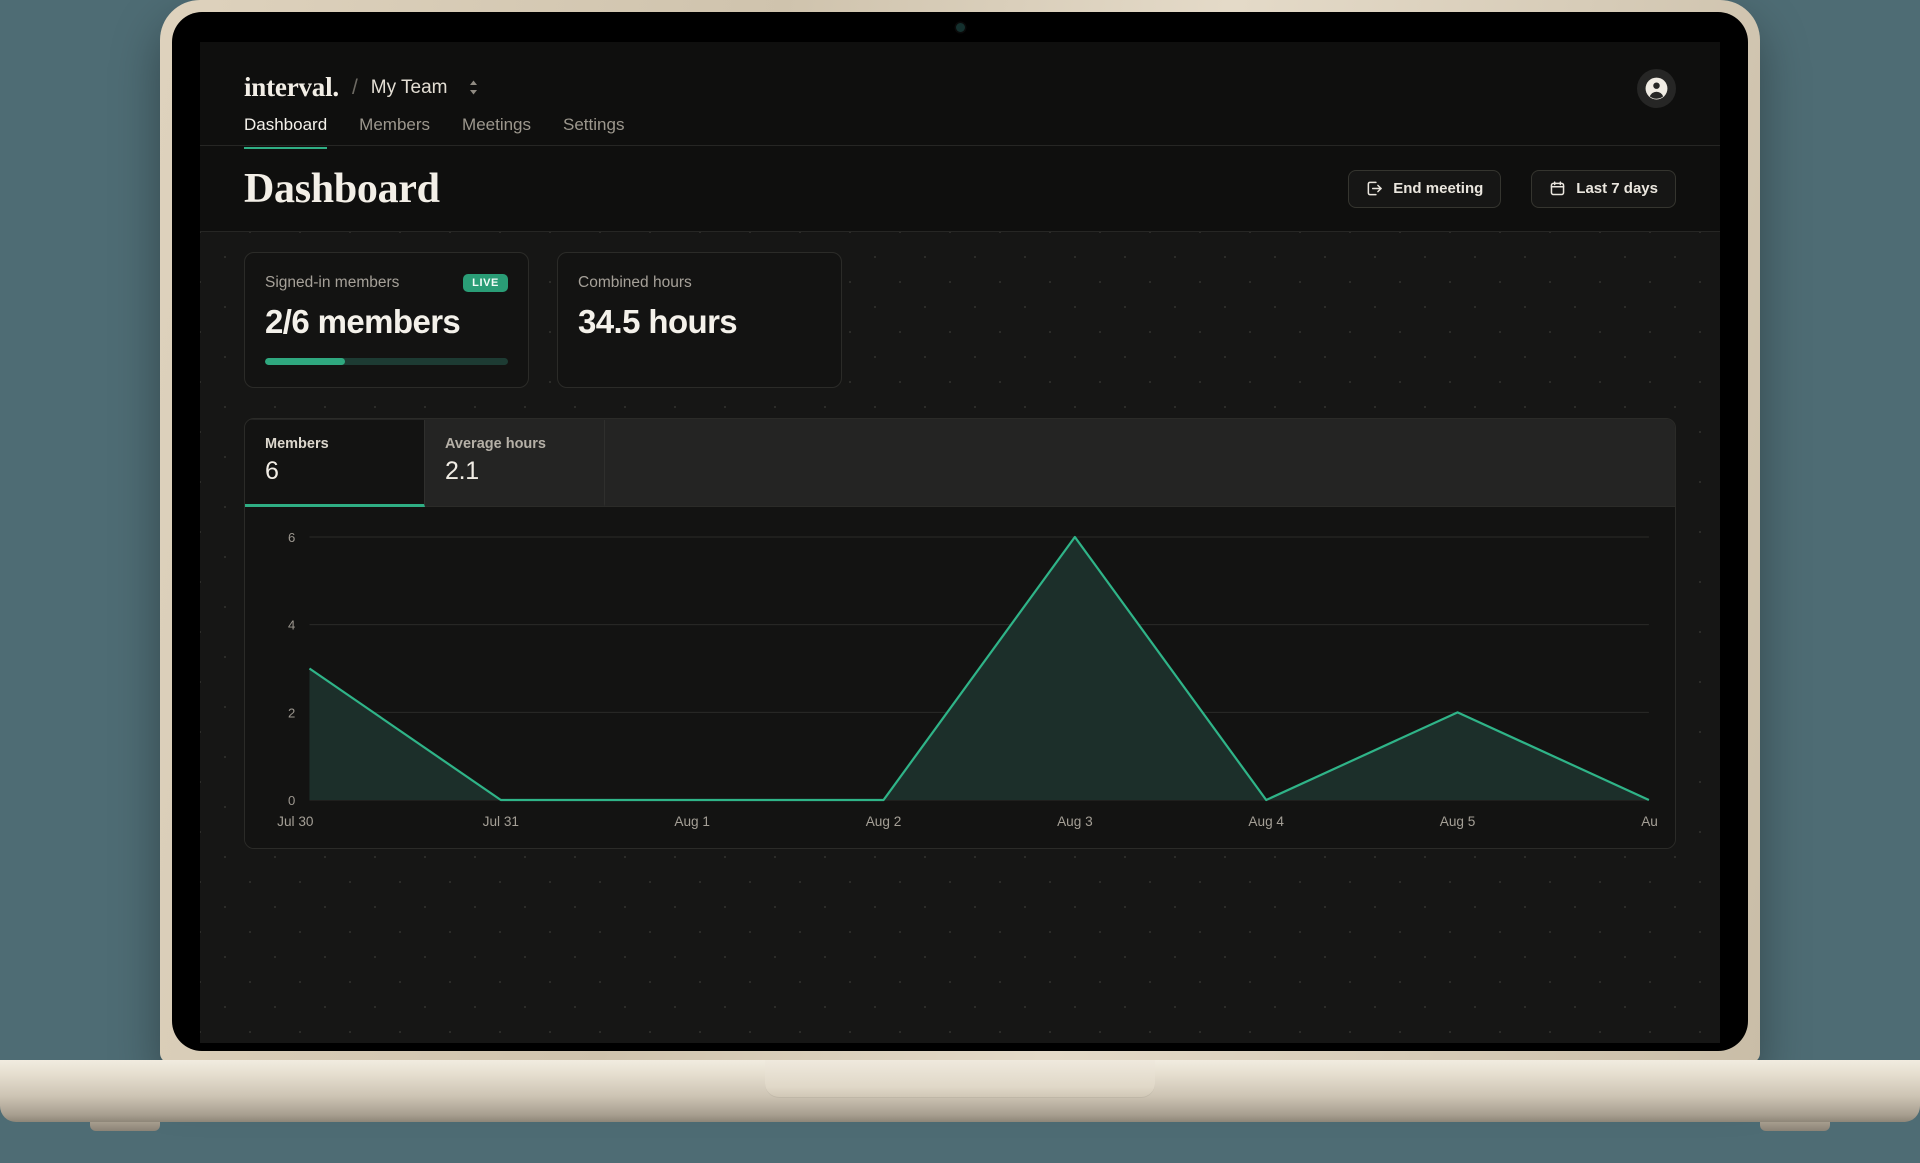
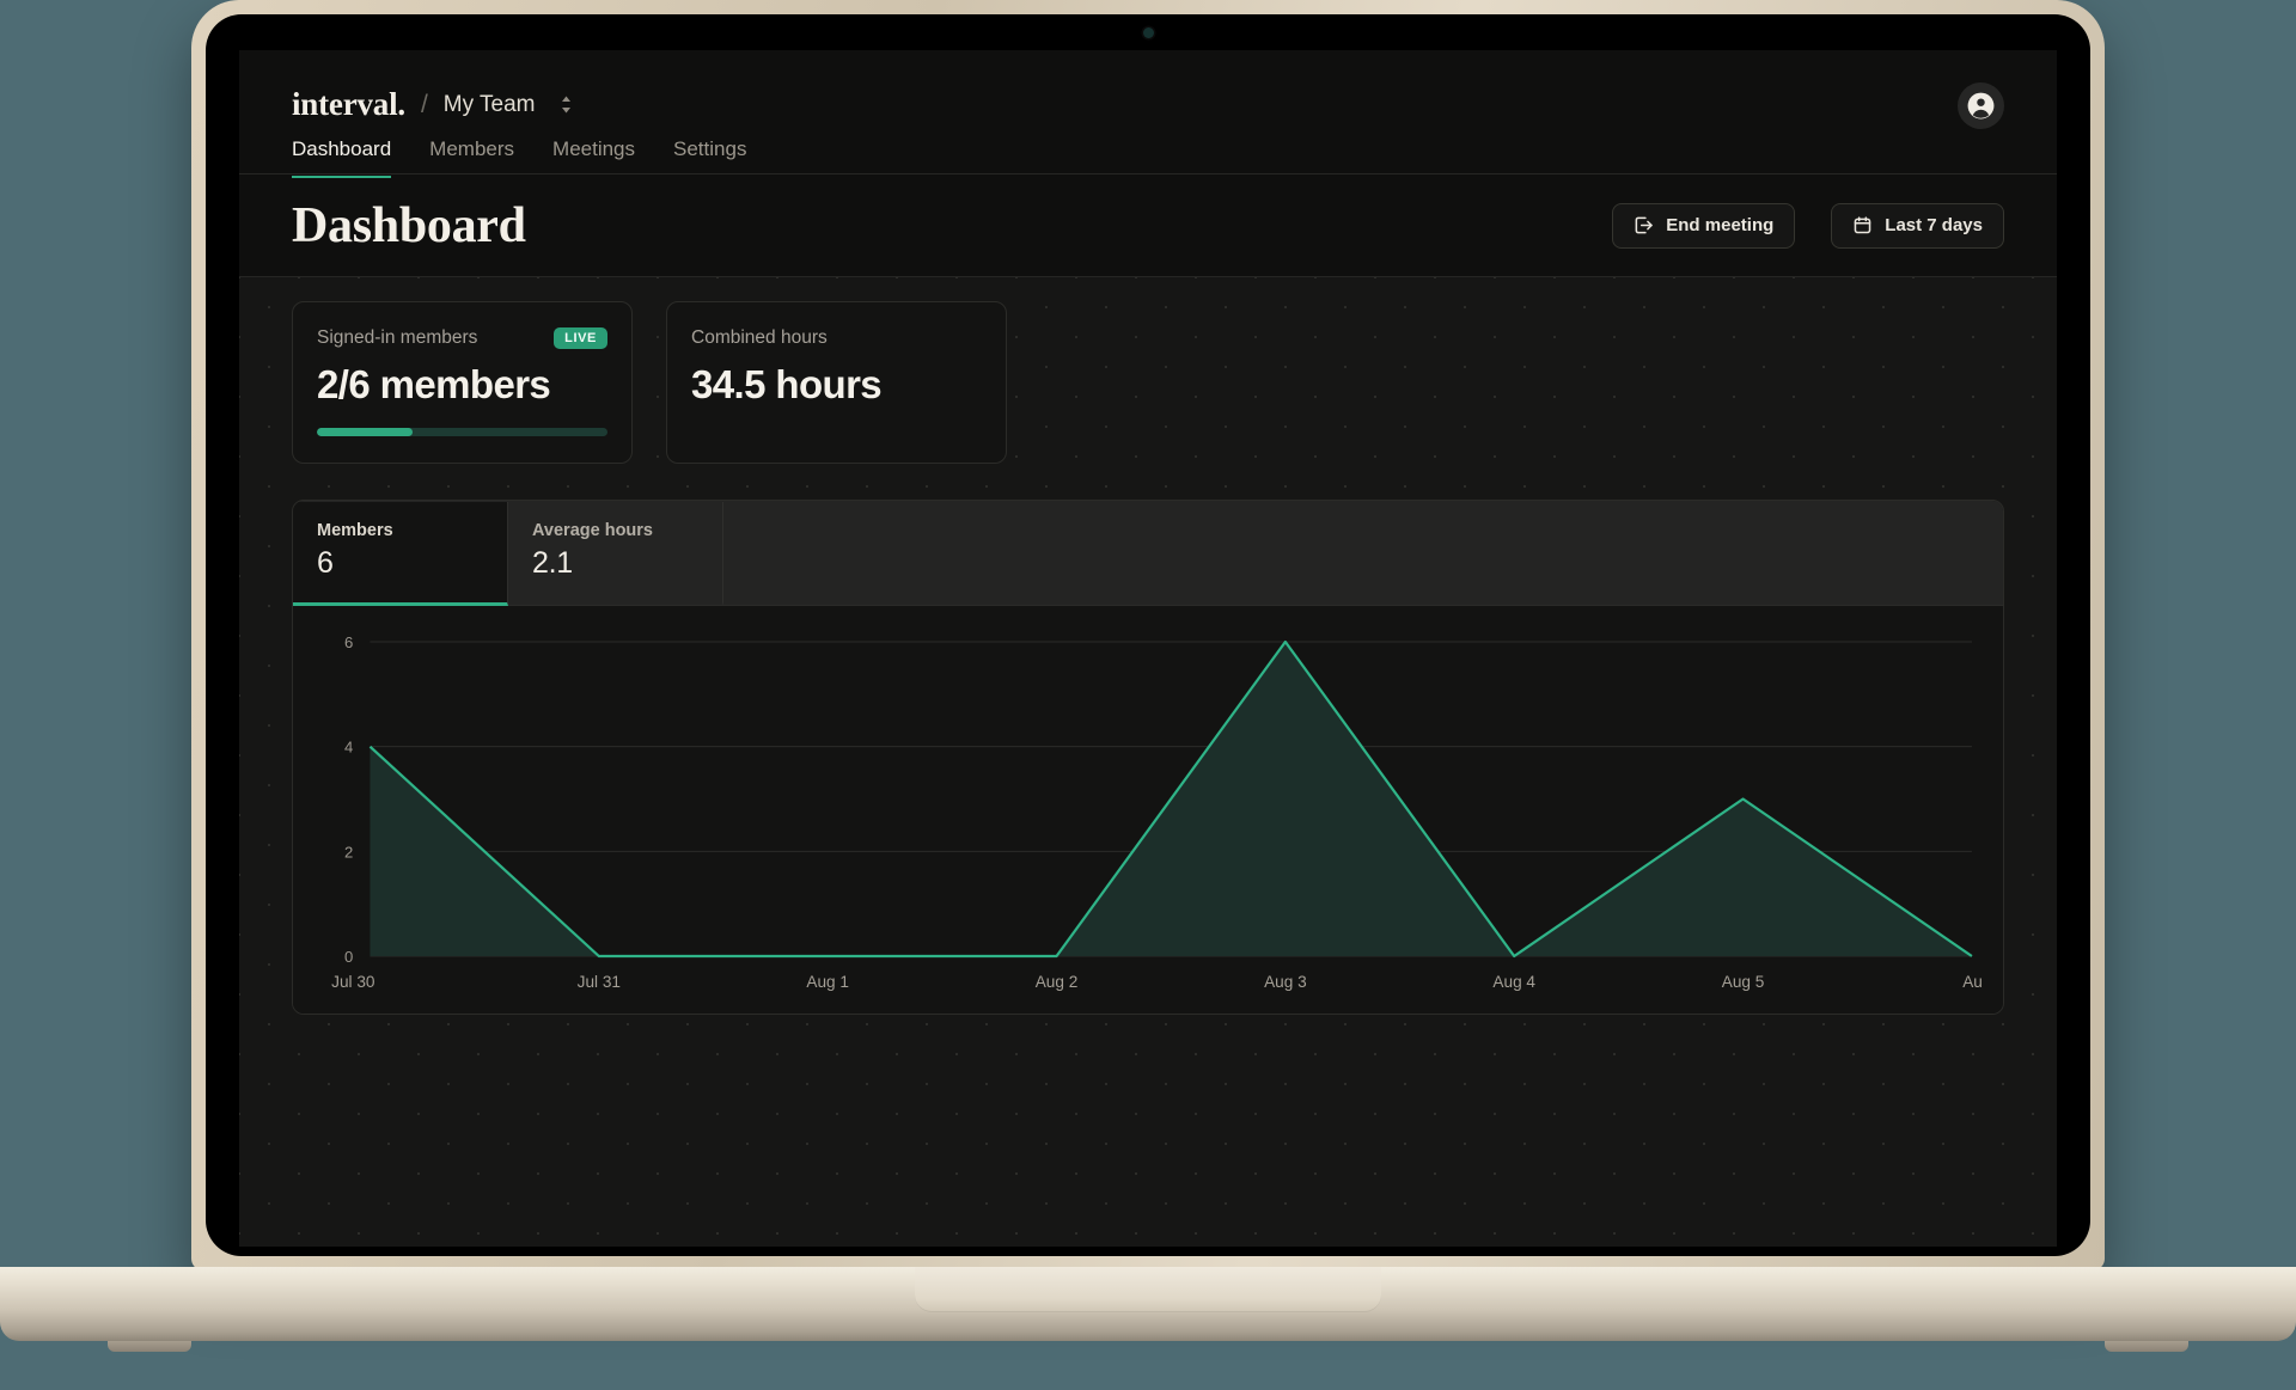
Jul 30: 3 -> 4
Aug 5: 2 -> 3
